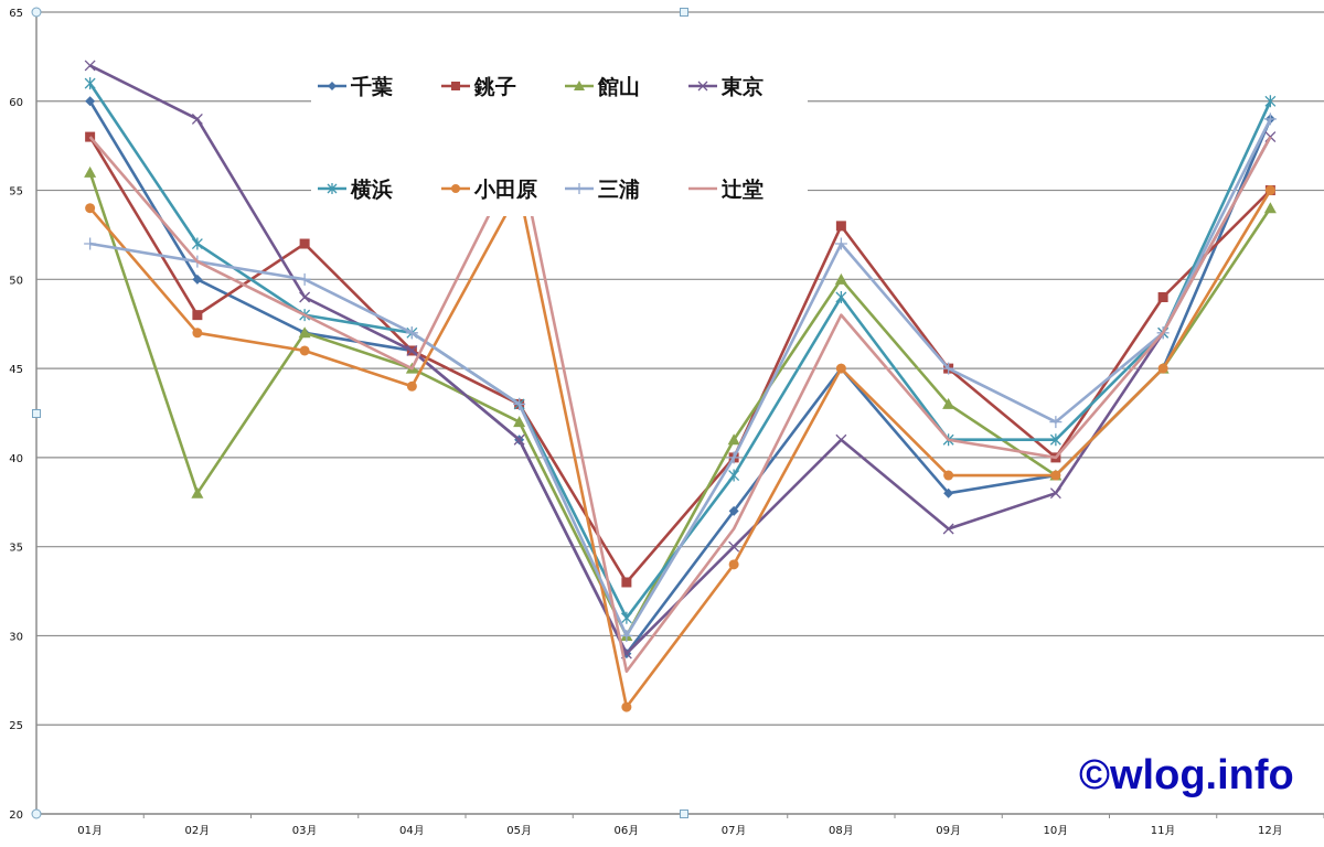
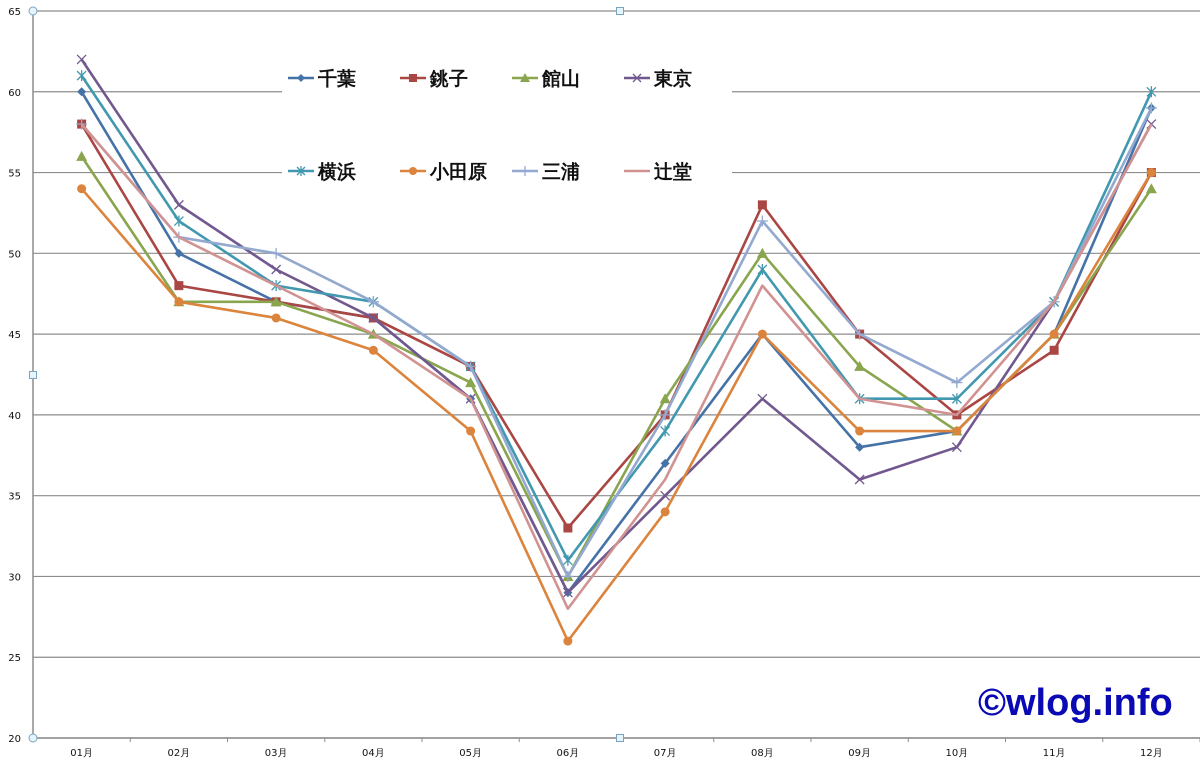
三浦/01月: 52 -> 58
館山/02月: 38 -> 47
東京/02月: 59 -> 53
銚子/03月: 52 -> 47
小田原/05月: 55 -> 39
辻堂/05月: 57 -> 41
銚子/11月: 49 -> 44
